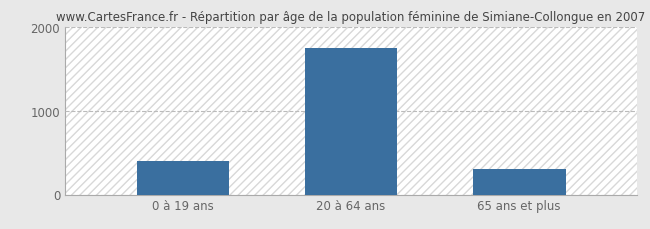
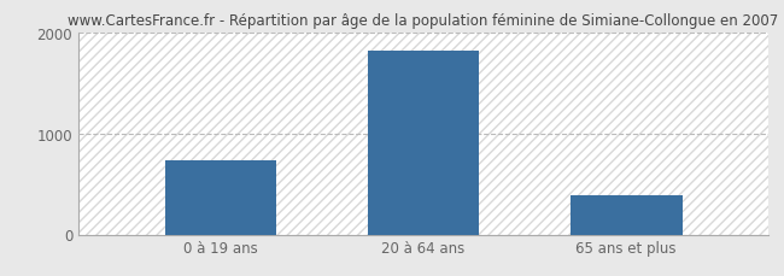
0 à 19 ans: 400 -> 730
20 à 64 ans: 1740 -> 1820
65 ans et plus: 300 -> 390
